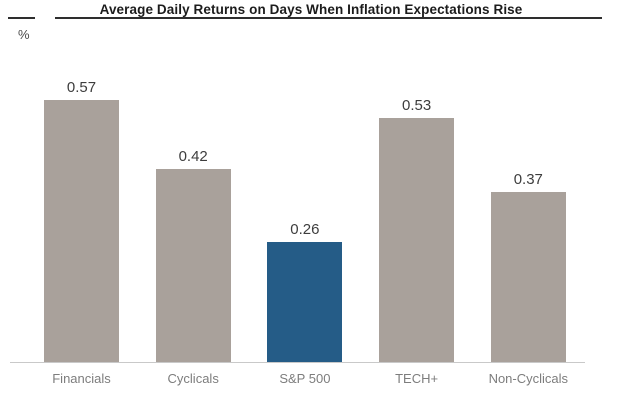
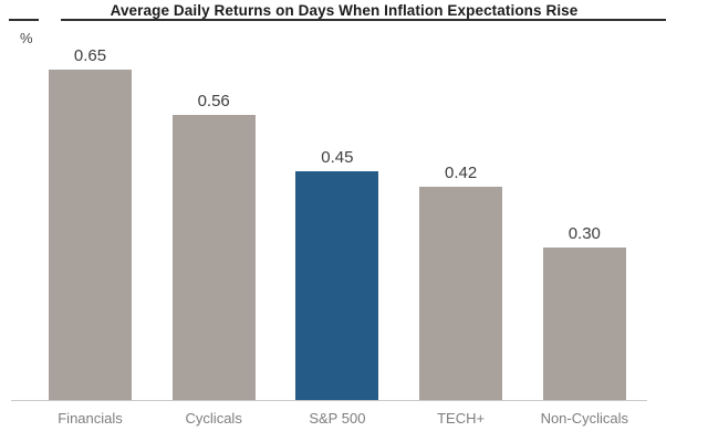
Financials: 0.57 -> 0.65
Cyclicals: 0.42 -> 0.56
S&P 500: 0.26 -> 0.45
TECH+: 0.53 -> 0.42
Non-Cyclicals: 0.37 -> 0.30
